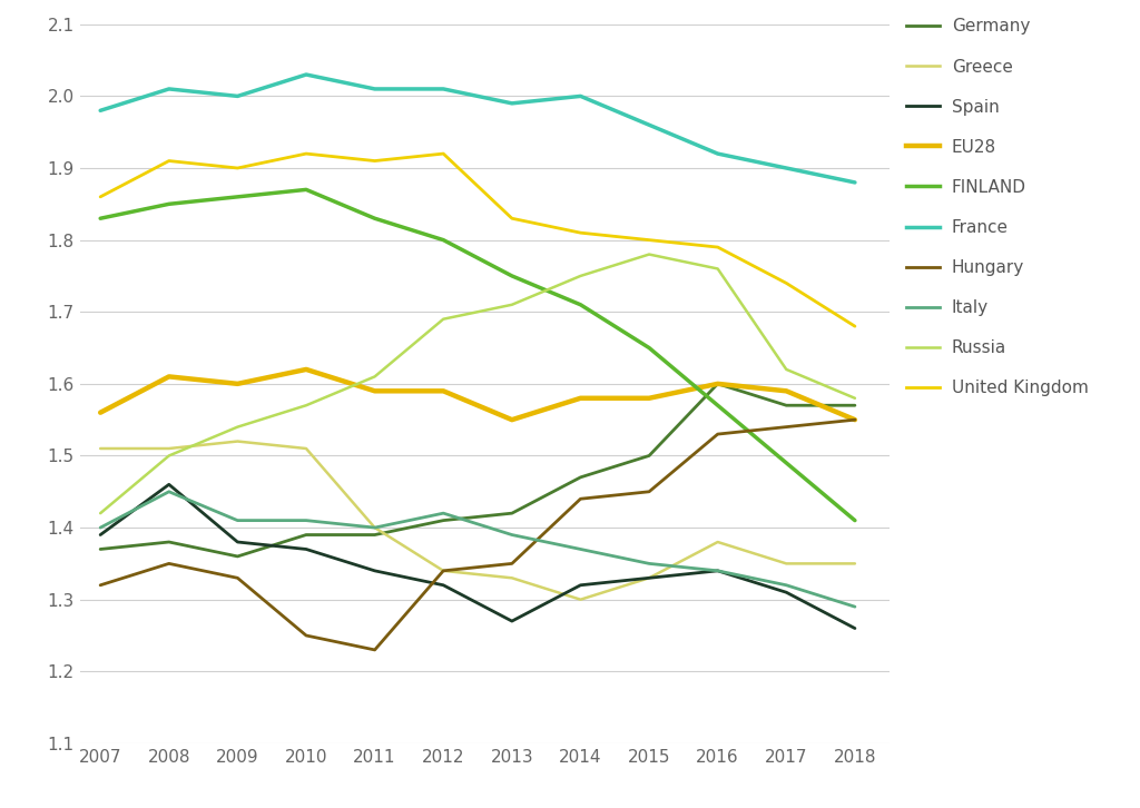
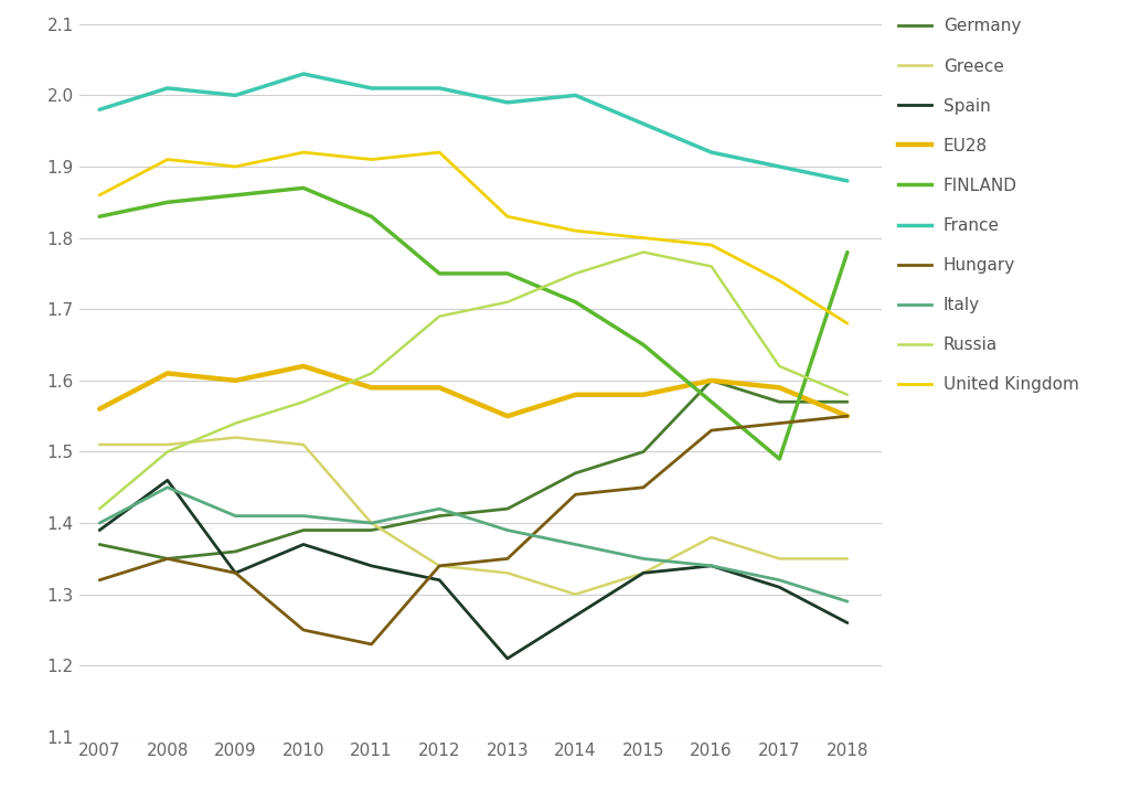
Germany/2008: 1.38 -> 1.35
Spain/2009: 1.38 -> 1.33
FINLAND/2012: 1.80 -> 1.75
Spain/2013: 1.27 -> 1.21
Spain/2014: 1.32 -> 1.27
FINLAND/2018: 1.41 -> 1.78
